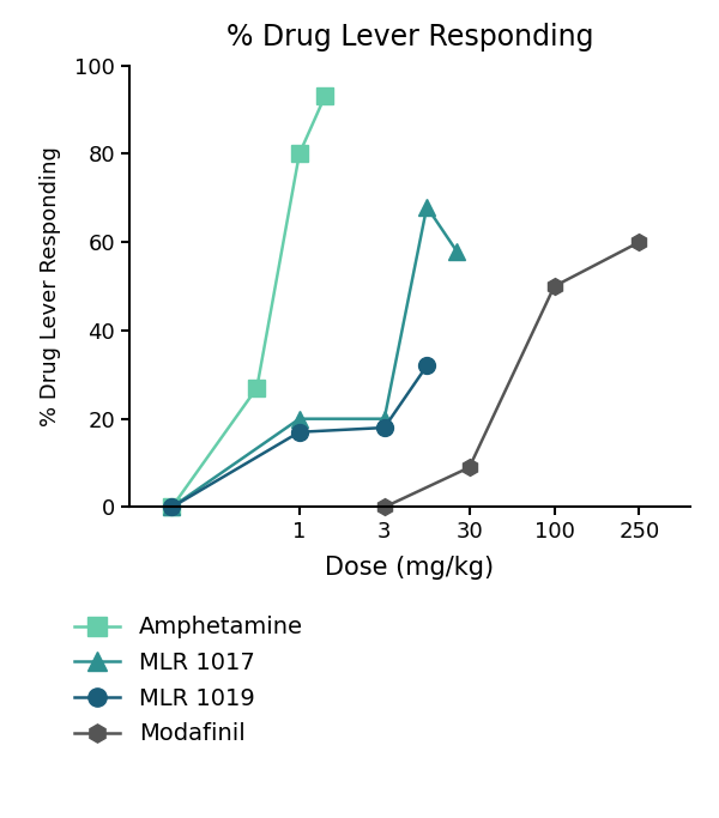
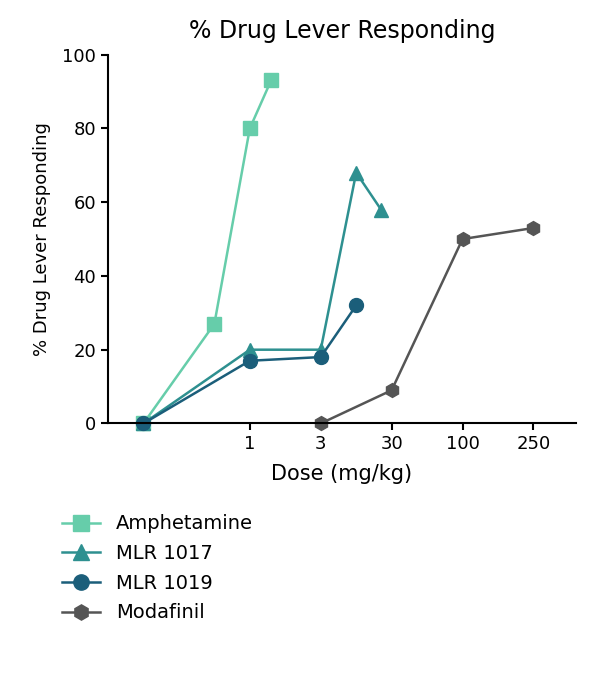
Modafinil/250: 60 -> 53
